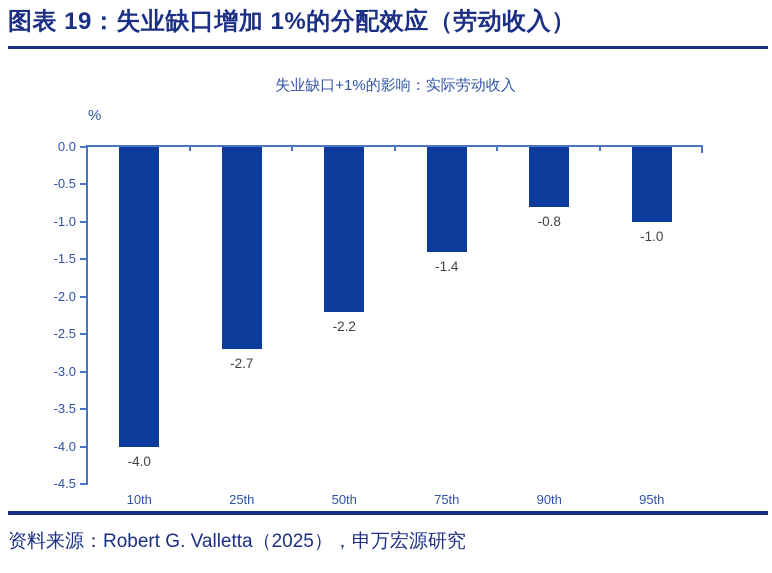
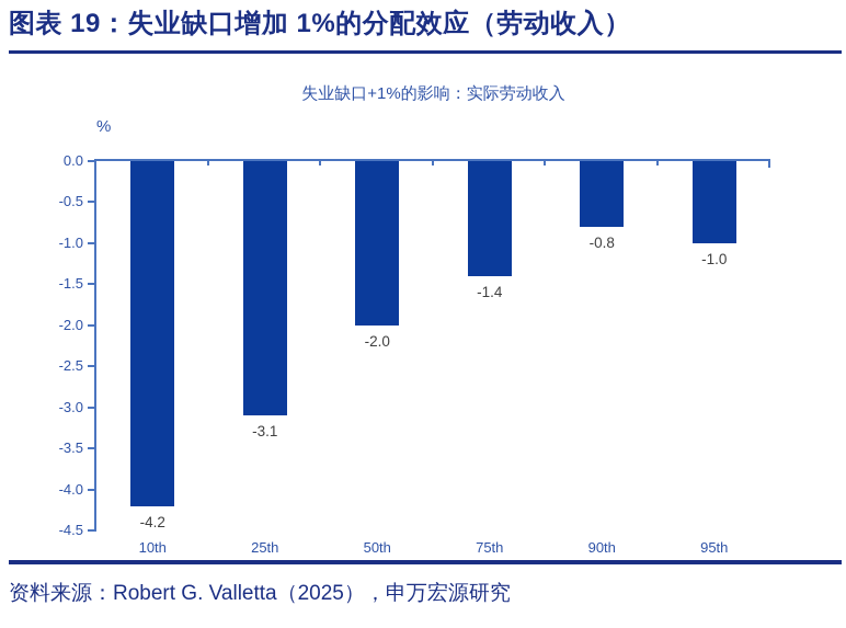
10th: -4.0 -> -4.2
25th: -2.7 -> -3.1
50th: -2.2 -> -2.0
